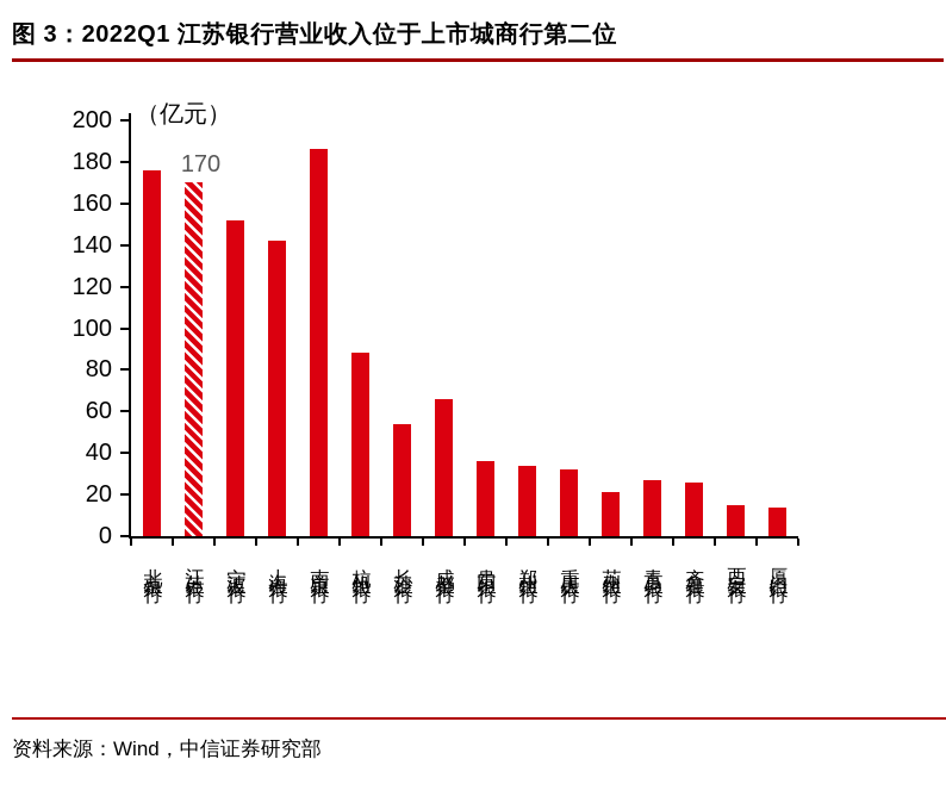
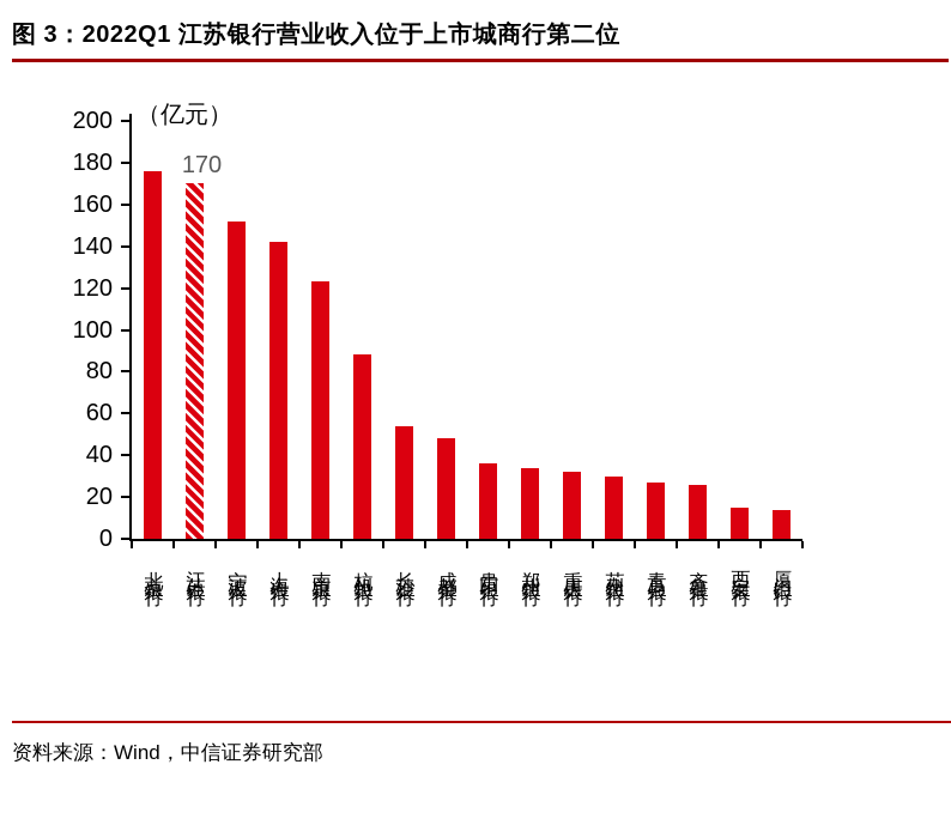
南京银行: 186 -> 123
成都银行: 66 -> 48
苏州银行: 21 -> 30
